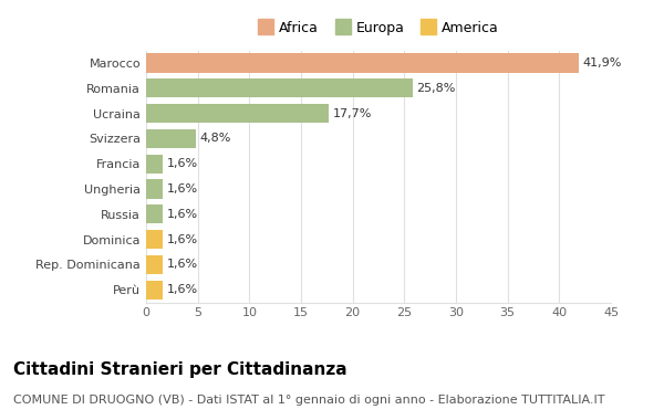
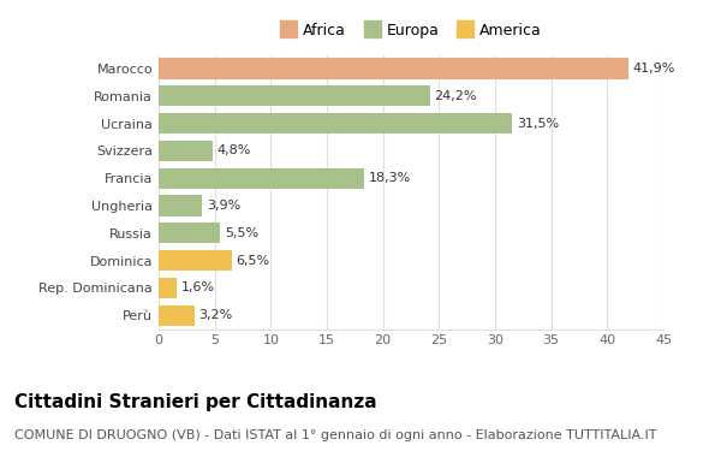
Romania: 25,8% -> 24,2%
Ucraina: 17,7% -> 31,5%
Francia: 1,6% -> 18,3%
Ungheria: 1,6% -> 3,9%
Russia: 1,6% -> 5,5%
Dominica: 1,6% -> 6,5%
Perù: 1,6% -> 3,2%
